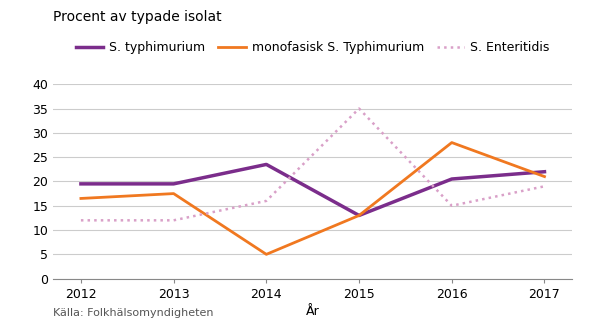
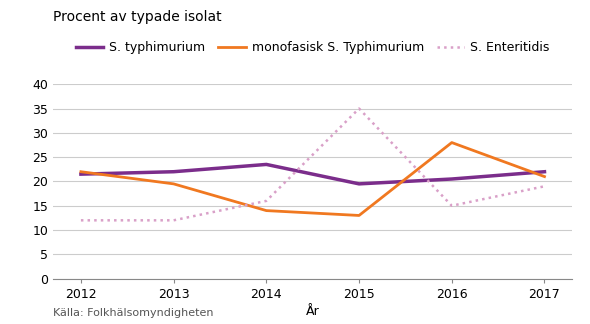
S. typhimurium/2012: 19.5 -> 21.5
monofasisk S. Typhimurium/2012: 16.5 -> 22.0
S. typhimurium/2013: 19.5 -> 22.0
monofasisk S. Typhimurium/2013: 17.5 -> 19.5
monofasisk S. Typhimurium/2014: 5.0 -> 14.0
S. typhimurium/2015: 13.0 -> 19.5
